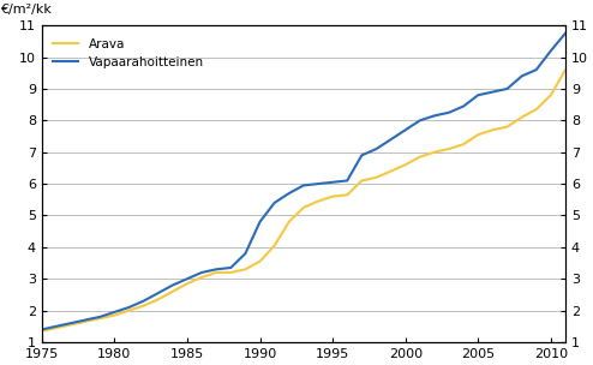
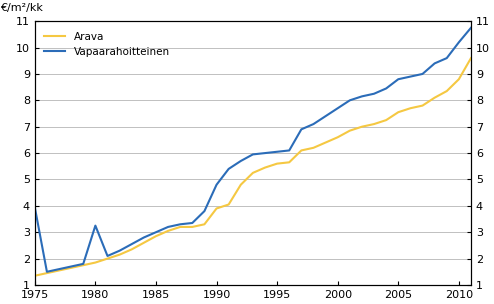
Vapaarahoitteinen/1975: 1.40 -> 3.95
Vapaarahoitteinen/1980: 1.95 -> 3.25
Arava/1990: 3.55 -> 3.90
